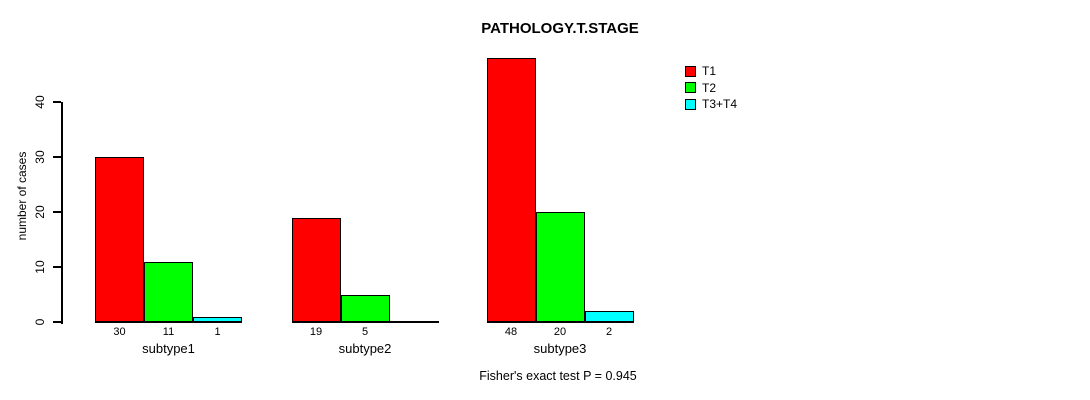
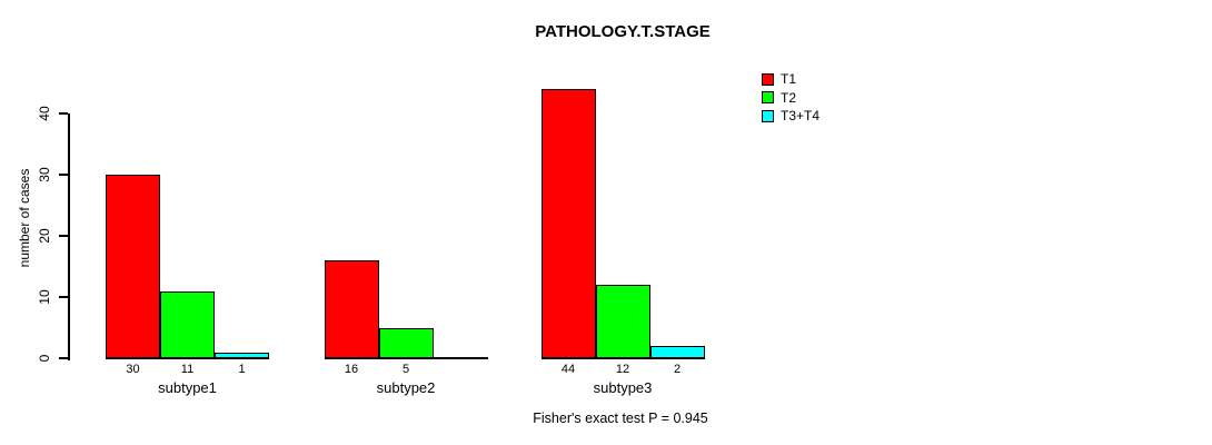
T1/subtype2: 19 -> 16
T1/subtype3: 48 -> 44
T2/subtype3: 20 -> 12
